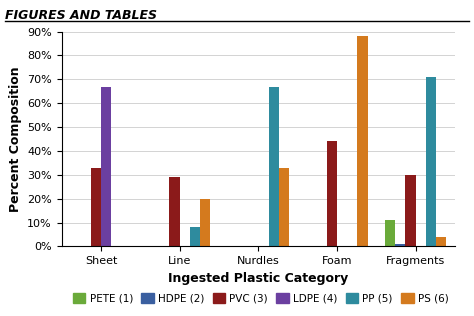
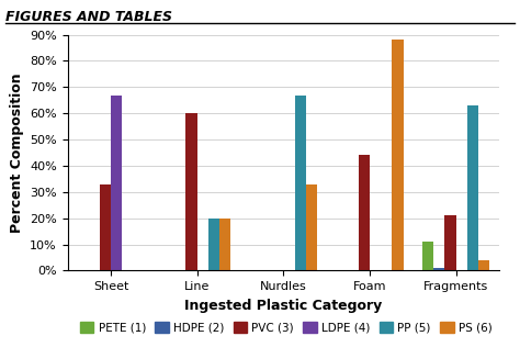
PVC (3)/Line: 29% -> 60%
PP (5)/Line: 8% -> 20%
PVC (3)/Fragments: 30% -> 21%
PP (5)/Fragments: 71% -> 63%
